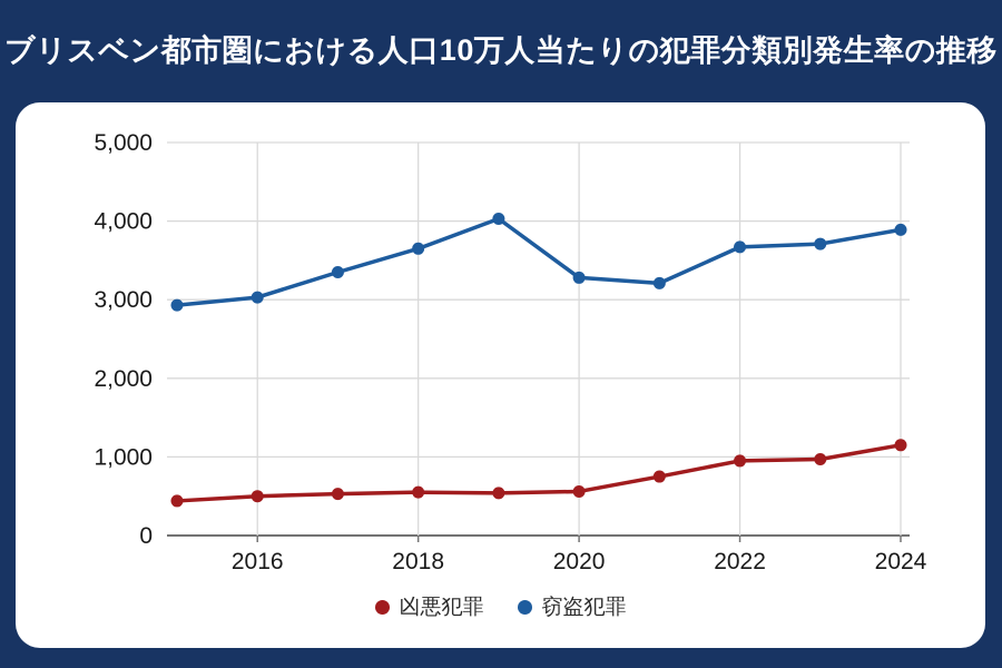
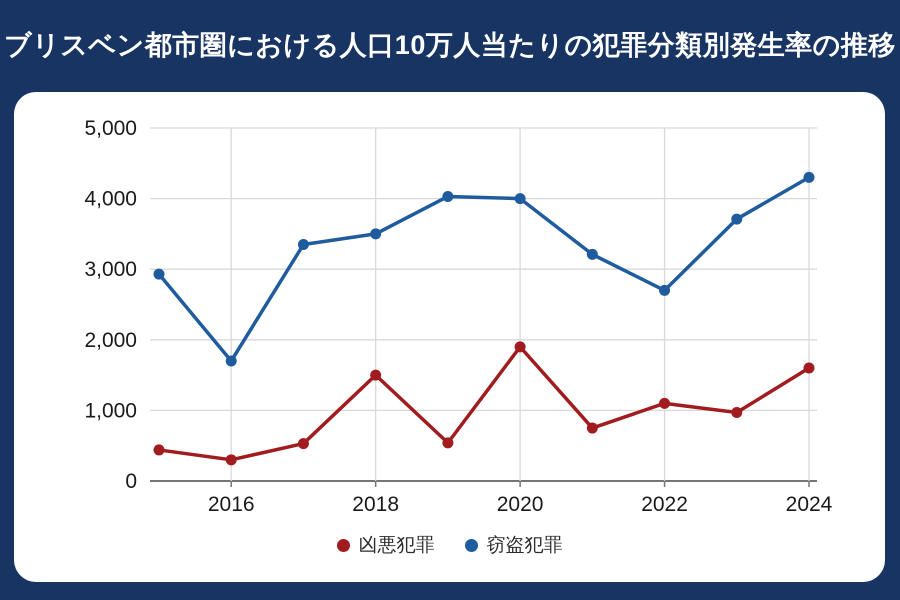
凶悪犯罪/2016: 500 -> 300
窃盗犯罪/2016: 3000 -> 1700
凶悪犯罪/2018: 600 -> 1500
窃盗犯罪/2018: 3600 -> 3500
凶悪犯罪/2020: 600 -> 1900
窃盗犯罪/2020: 3300 -> 4000
凶悪犯罪/2022: 1000 -> 1100
窃盗犯罪/2022: 3700 -> 2700
凶悪犯罪/2024: 1200 -> 1600
窃盗犯罪/2024: 3900 -> 4300
